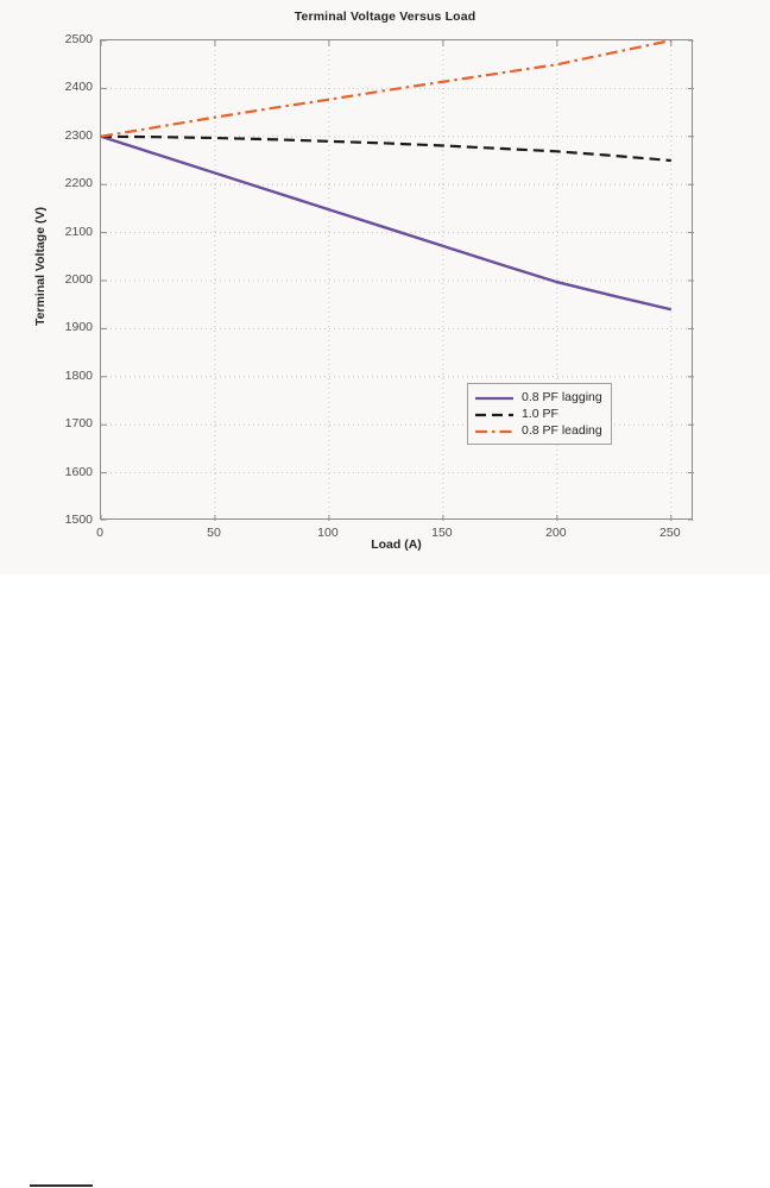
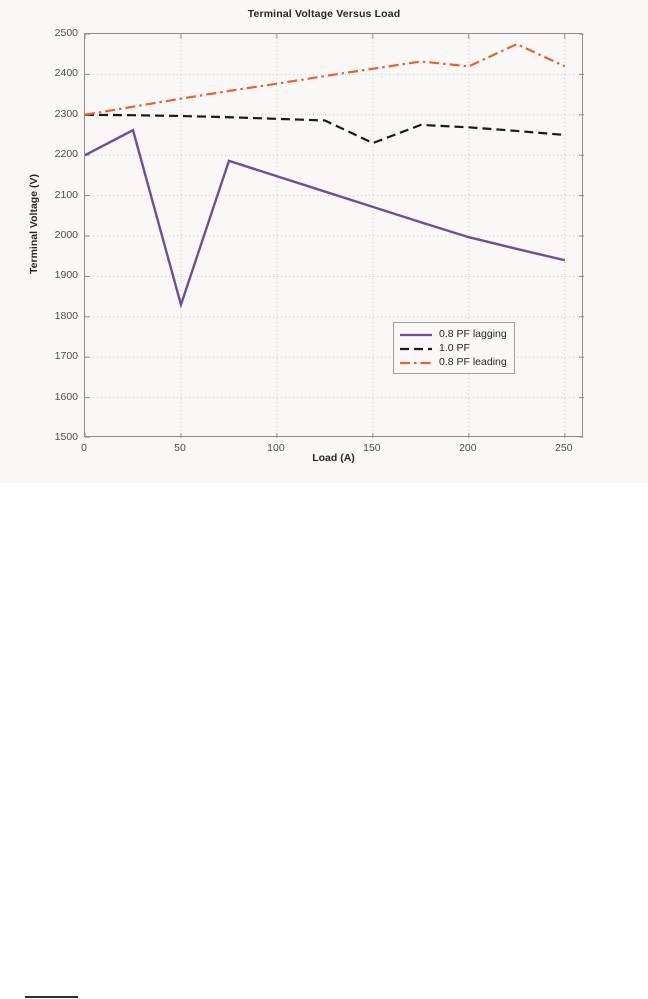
0.8 PF lagging/0: 2300 -> 2200
0.8 PF lagging/50: 2220 -> 1830
1.0 PF/150: 2280 -> 2230
0.8 PF leading/200: 2450 -> 2420
0.8 PF leading/250: 2500 -> 2420
